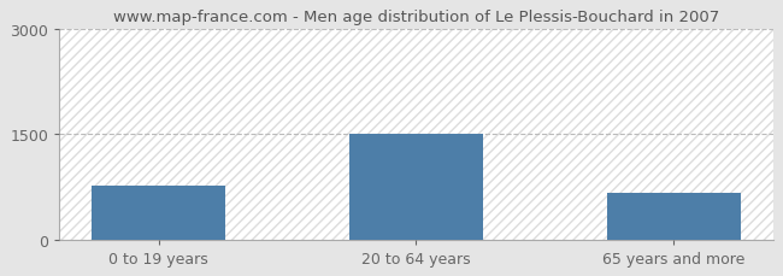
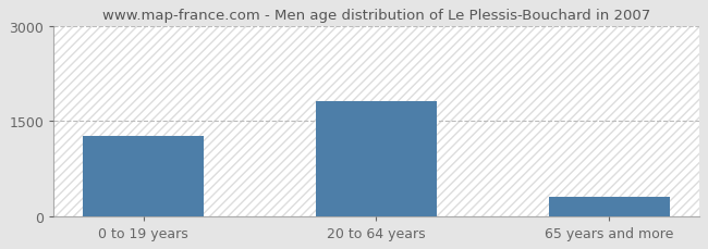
0 to 19 years: 760 -> 1270
20 to 64 years: 1500 -> 1820
65 years and more: 660 -> 300
